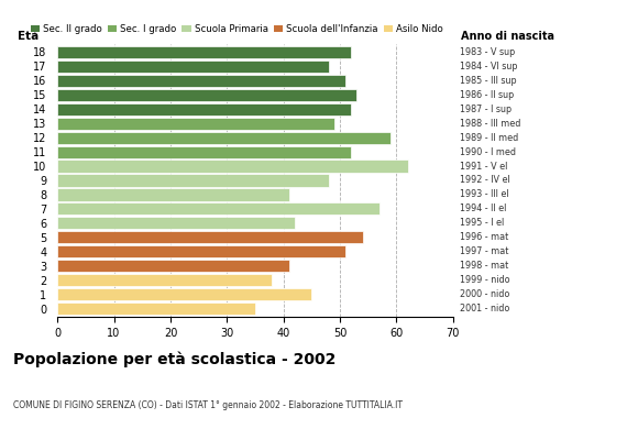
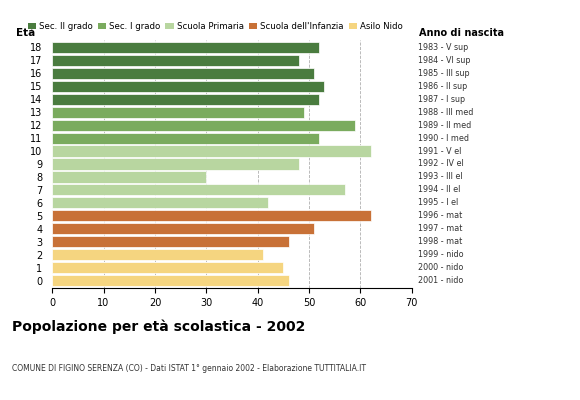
8: 41 -> 30
5: 54 -> 62
3: 41 -> 46
2: 38 -> 41
0: 35 -> 46
